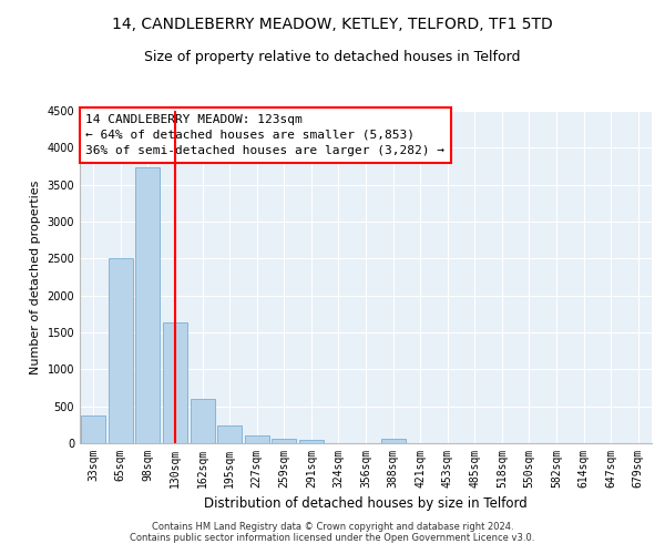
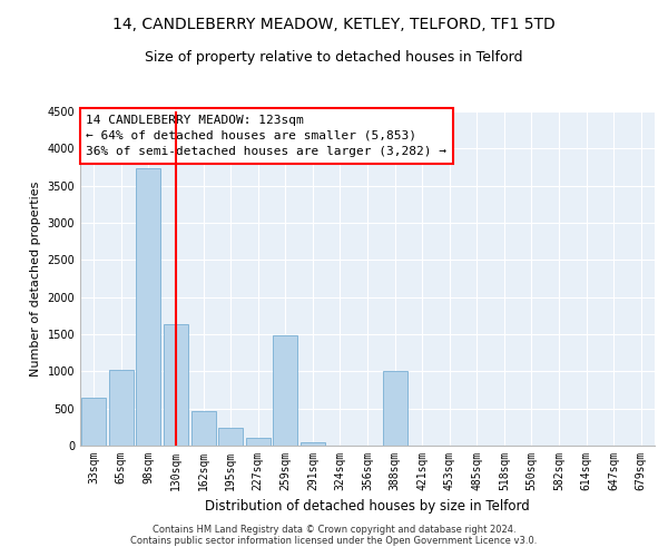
33sqm: 380 -> 640
65sqm: 2510 -> 1020
162sqm: 600 -> 460
259sqm: 60 -> 1480
388sqm: 60 -> 1000
